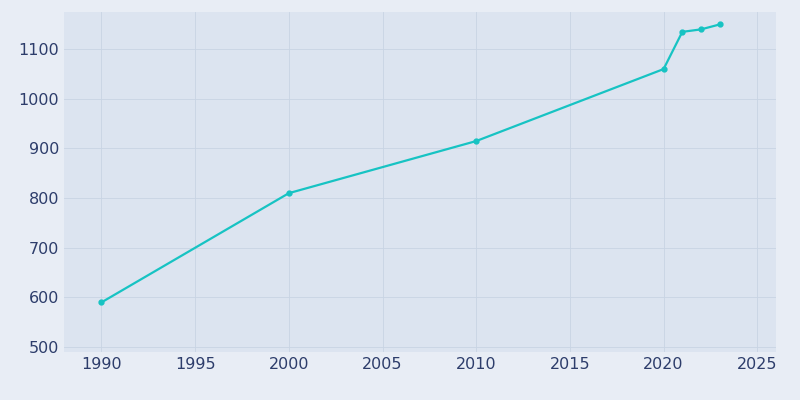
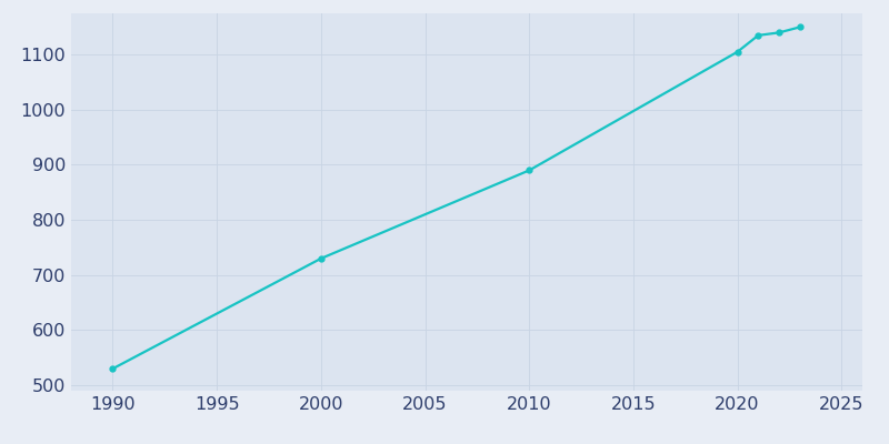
1990: 590 -> 530
2000: 810 -> 730
2010: 915 -> 890
2020: 1060 -> 1105
